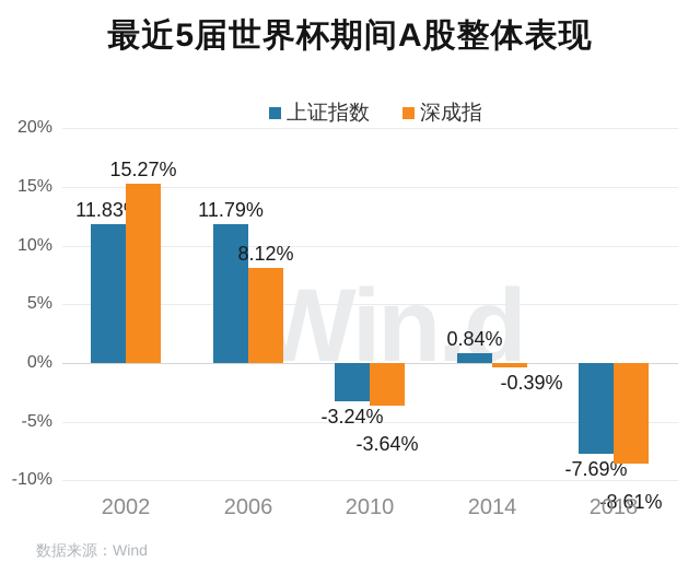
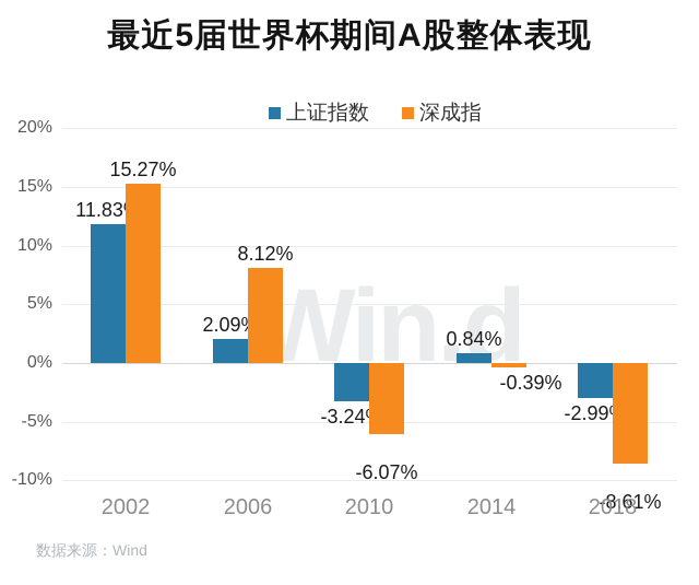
上证指数/2006: 11.79% -> 2.09%
深成指/2010: -3.64% -> -6.07%
上证指数/2018: -7.69% -> -2.99%
